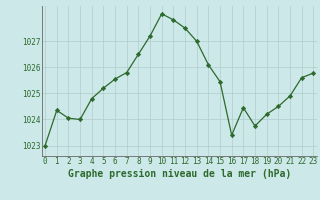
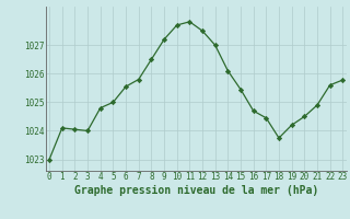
1: 1024.35 -> 1024.10
5: 1025.20 -> 1025.00
10: 1028.05 -> 1027.70
16: 1023.40 -> 1024.70
